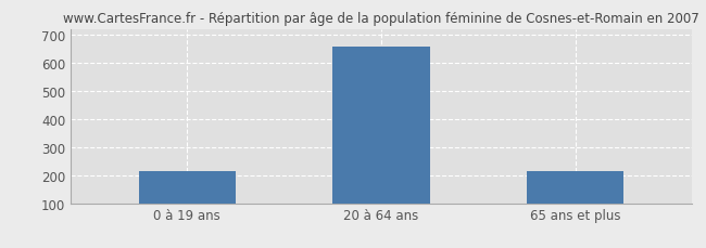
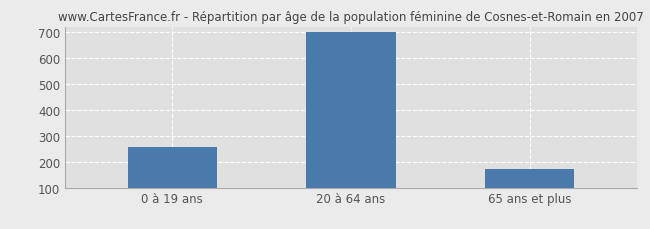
0 à 19 ans: 215 -> 257
20 à 64 ans: 655 -> 700
65 ans et plus: 215 -> 172
